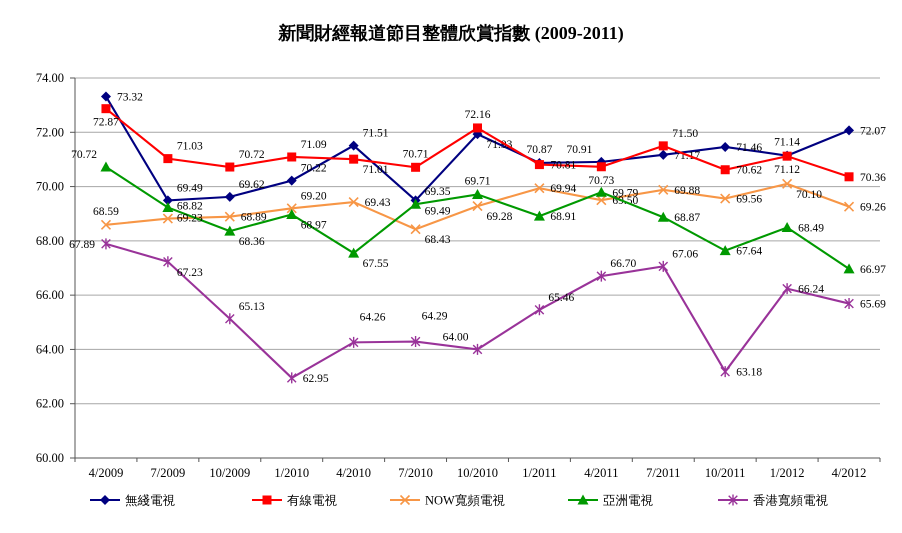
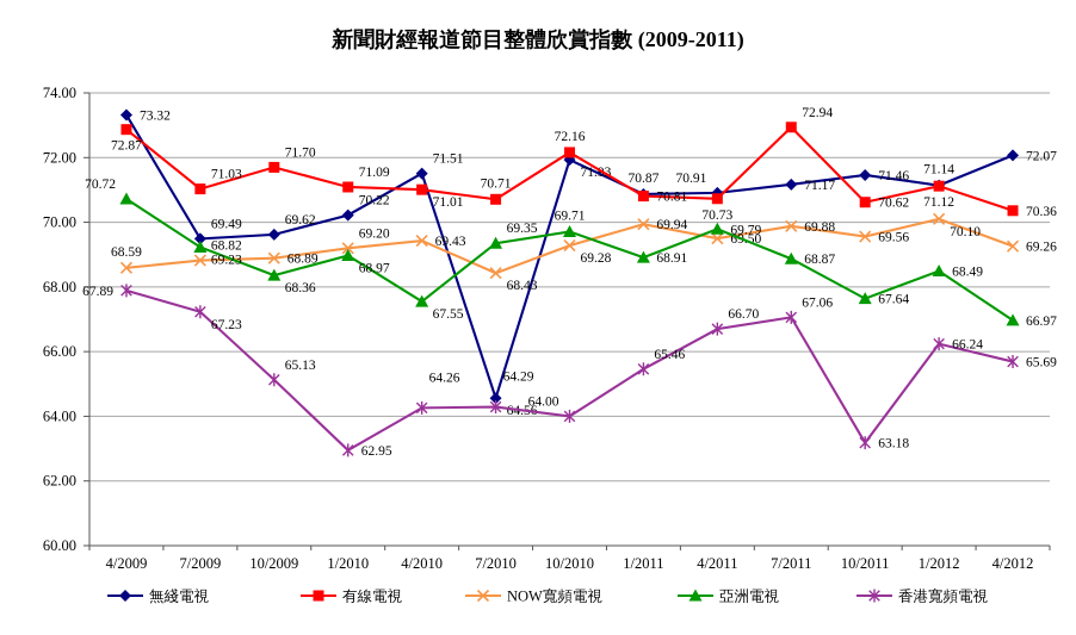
有線電視/10/2009: 70.72 -> 71.70
無綫電視/7/2010: 69.49 -> 64.56
有線電視/7/2011: 71.50 -> 72.94
